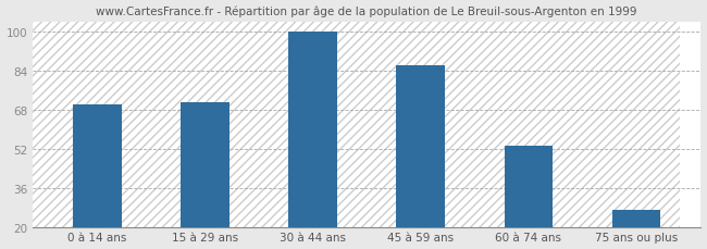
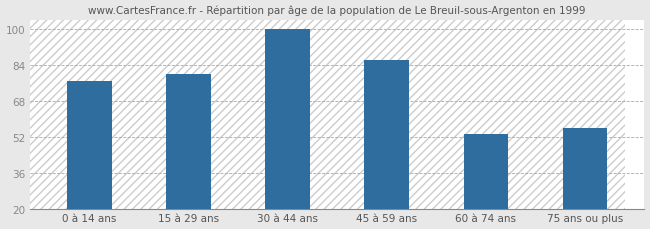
0 à 14 ans: 70 -> 77
15 à 29 ans: 71 -> 80
75 ans ou plus: 27 -> 56
